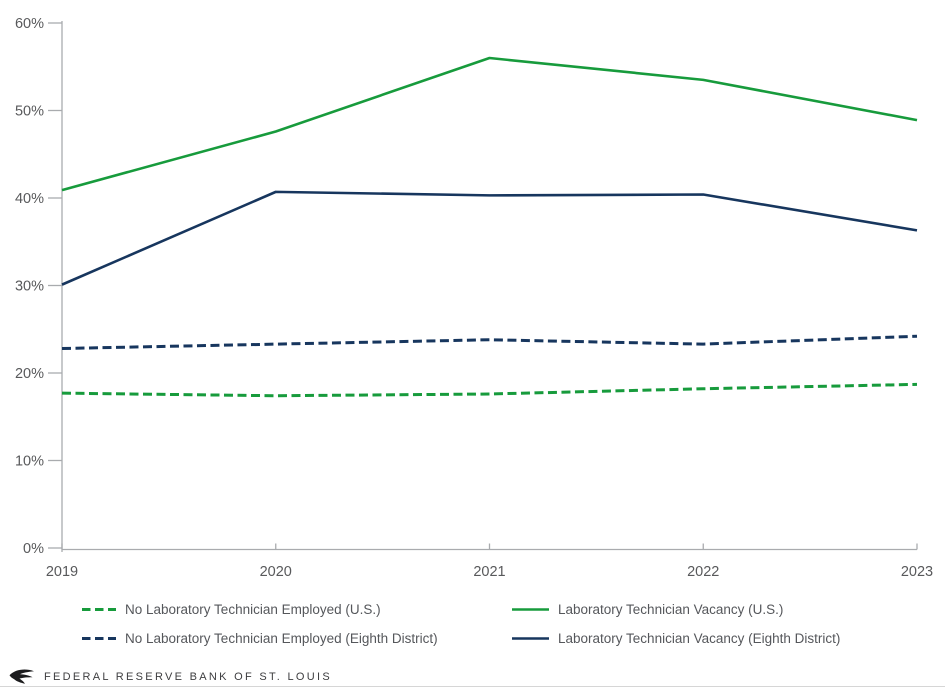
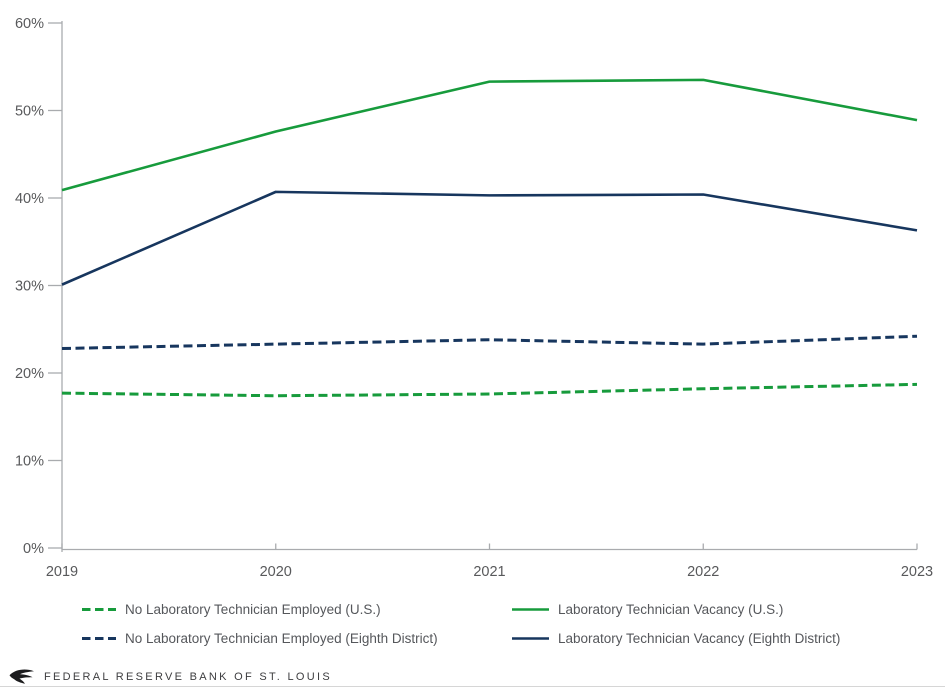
Laboratory Technician Vacancy (U.S.)/2021: 56% -> 53%
